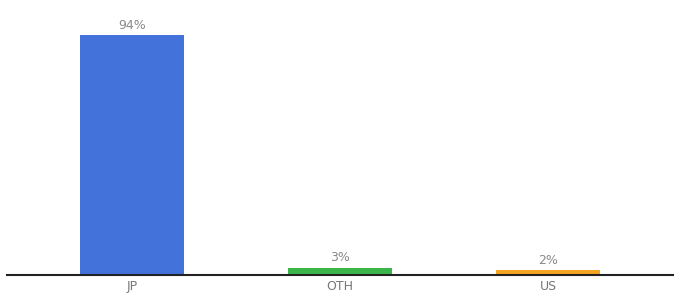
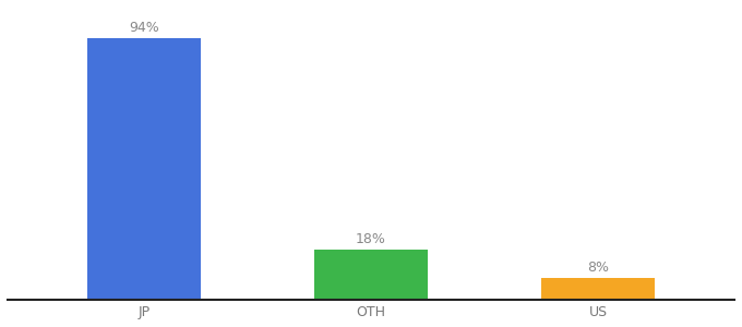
OTH: 3% -> 18%
US: 2% -> 8%
